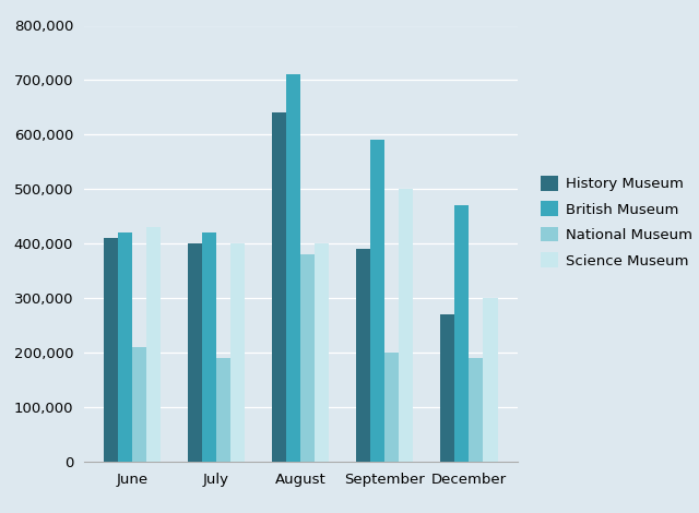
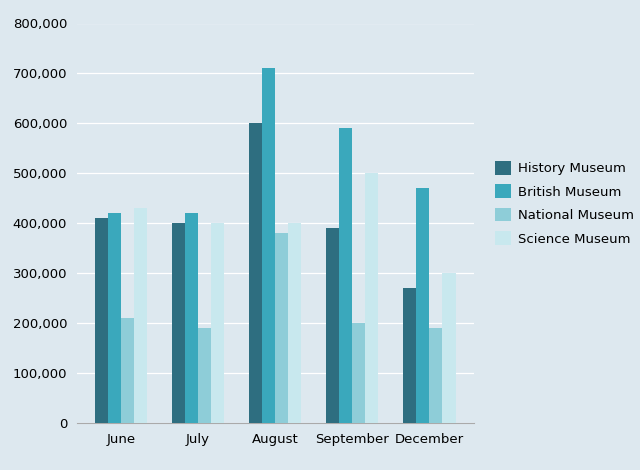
History Museum/August: 640,000 -> 600,000
